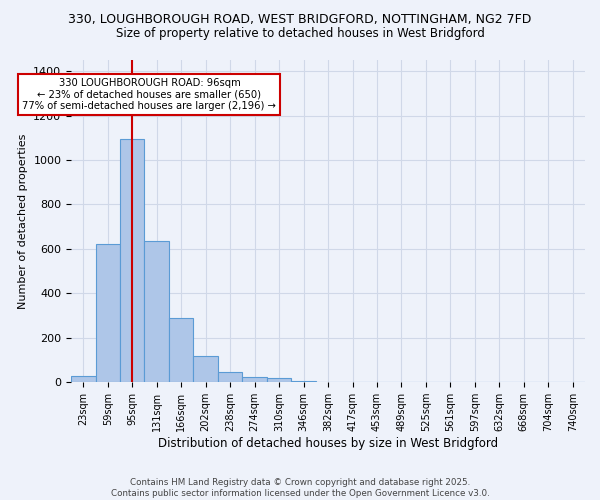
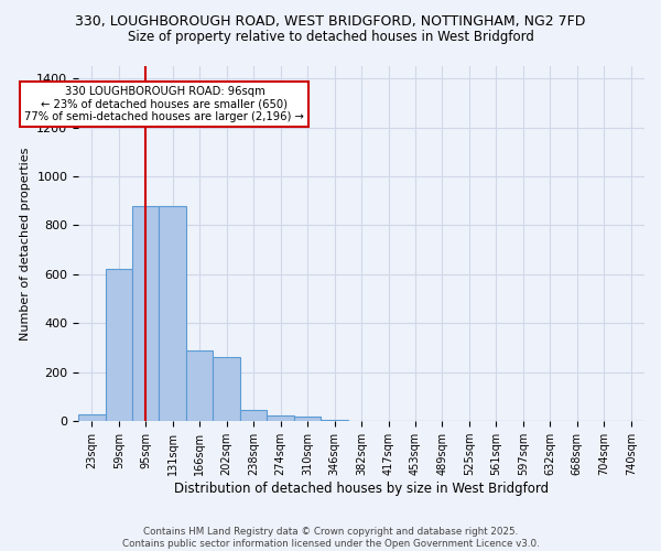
95sqm: 1095 -> 880
131sqm: 635 -> 880
202sqm: 120 -> 260
